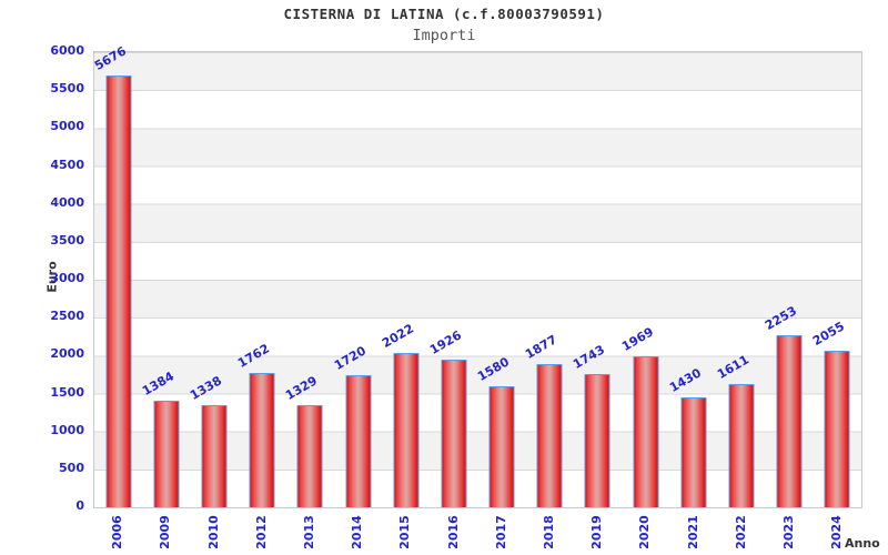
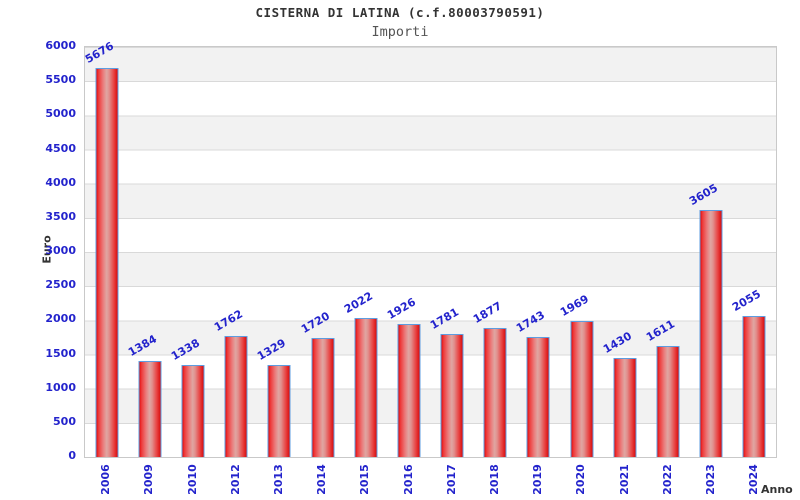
2017: 1580 -> 1781
2023: 2253 -> 3605
